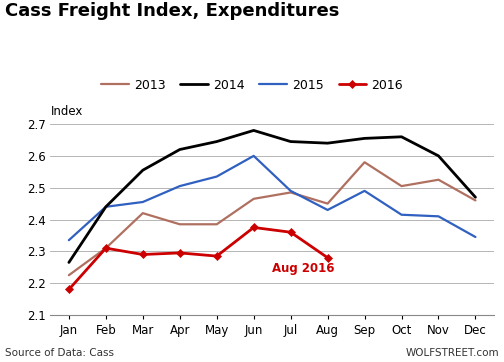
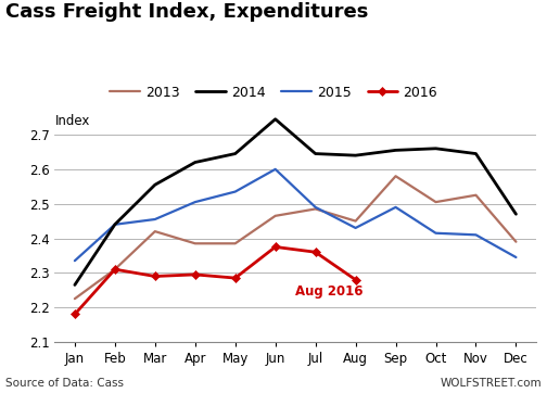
2014/Jun: 2.680 -> 2.745
2014/Nov: 2.600 -> 2.645
2013/Dec: 2.460 -> 2.390
